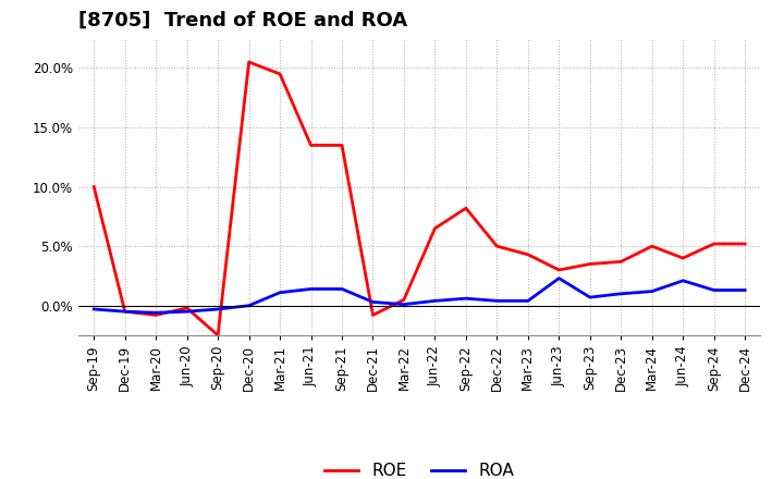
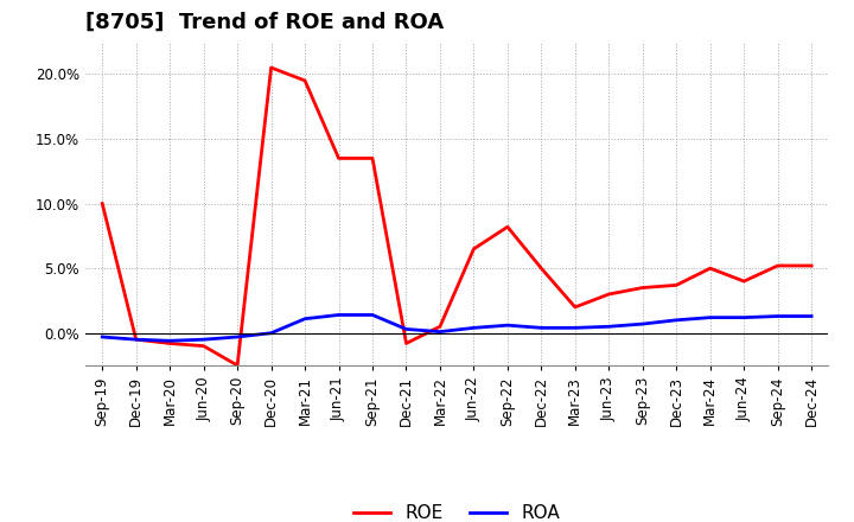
ROE/Jun-20: -0.2% -> -1.0%
ROE/Mar-23: 4.3% -> 2.0%
ROA/Jun-23: 2.3% -> 0.5%
ROA/Jun-24: 2.1% -> 1.2%
